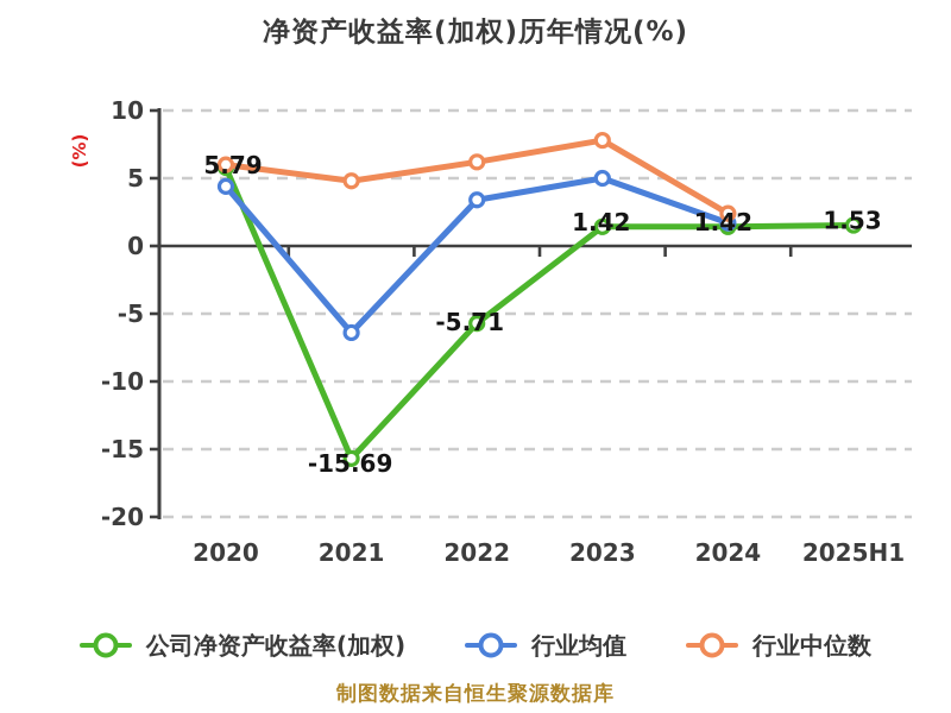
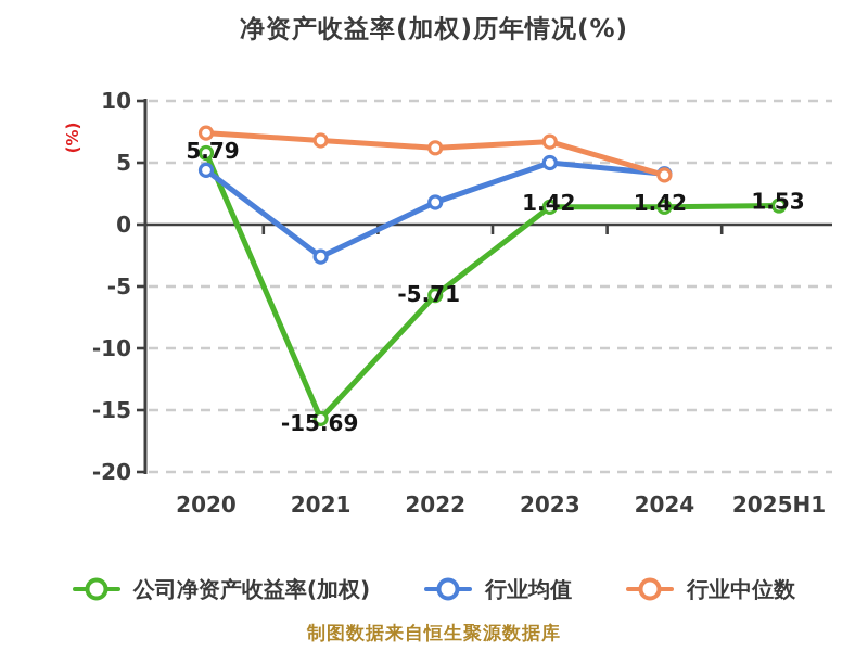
行业中位数/2020: 6.0 -> 7.4
行业均值/2021: -6.4 -> -2.6
行业中位数/2021: 4.8 -> 6.8
行业均值/2022: 3.4 -> 1.8
行业中位数/2023: 7.8 -> 6.7
行业均值/2024: 1.7 -> 4.1
行业中位数/2024: 2.4 -> 4.0
